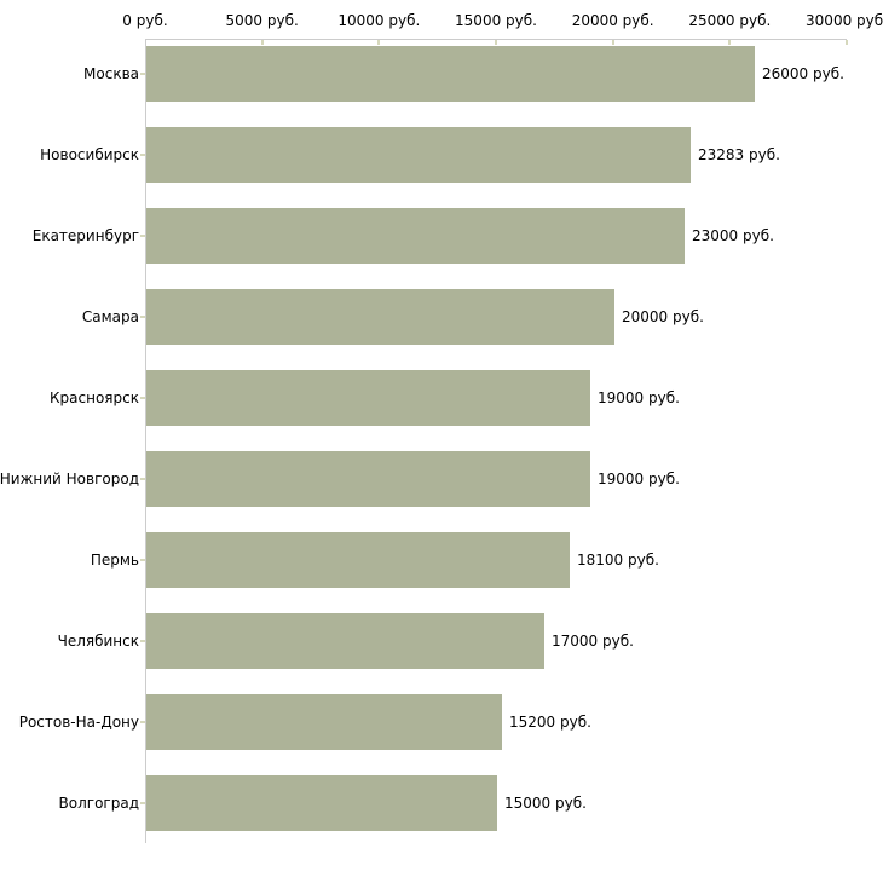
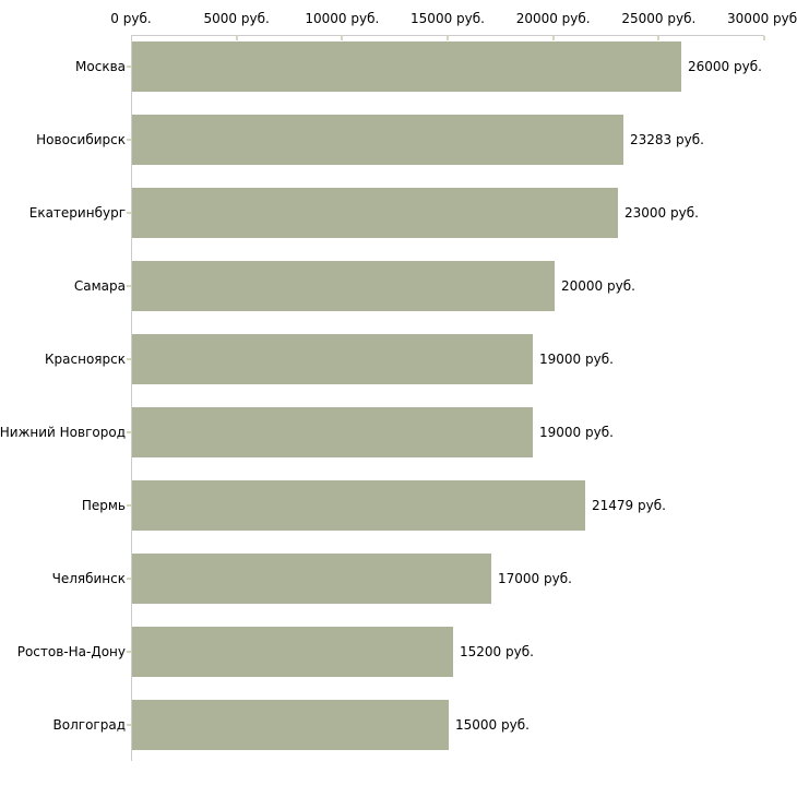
Пермь: 18100 -> 21479
